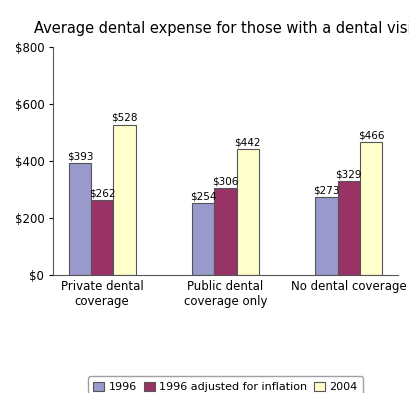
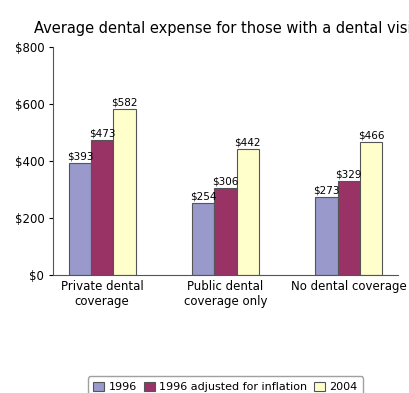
1996 adjusted for inflation/Private dental coverage: $262 -> $473
2004/Private dental coverage: $528 -> $582
